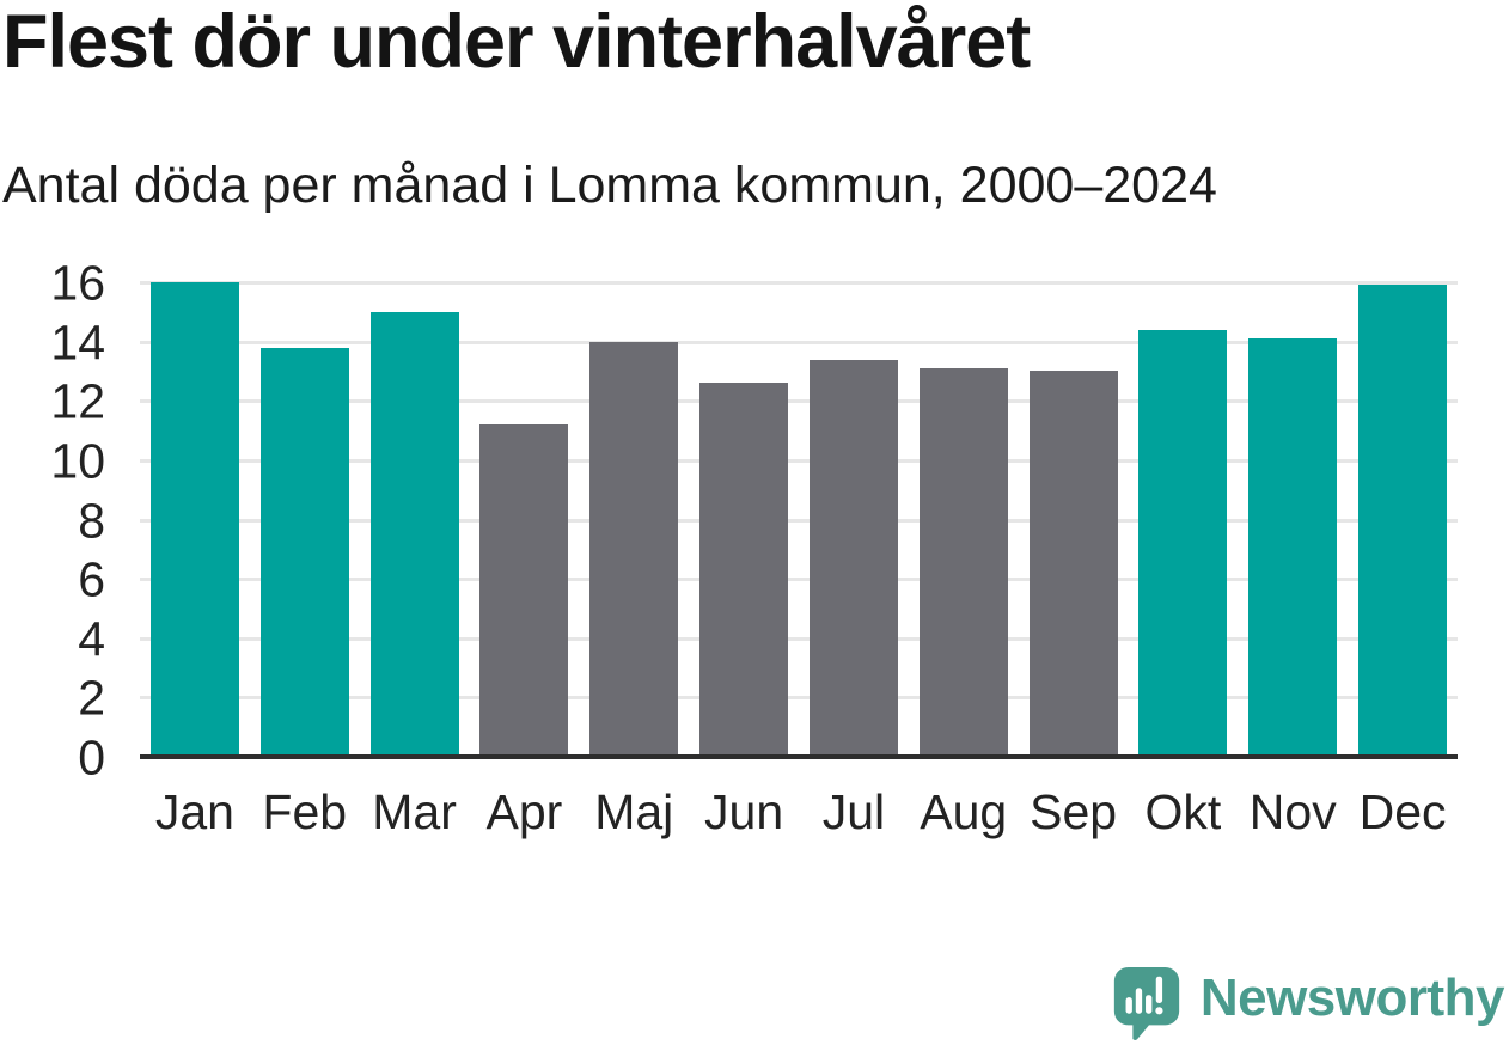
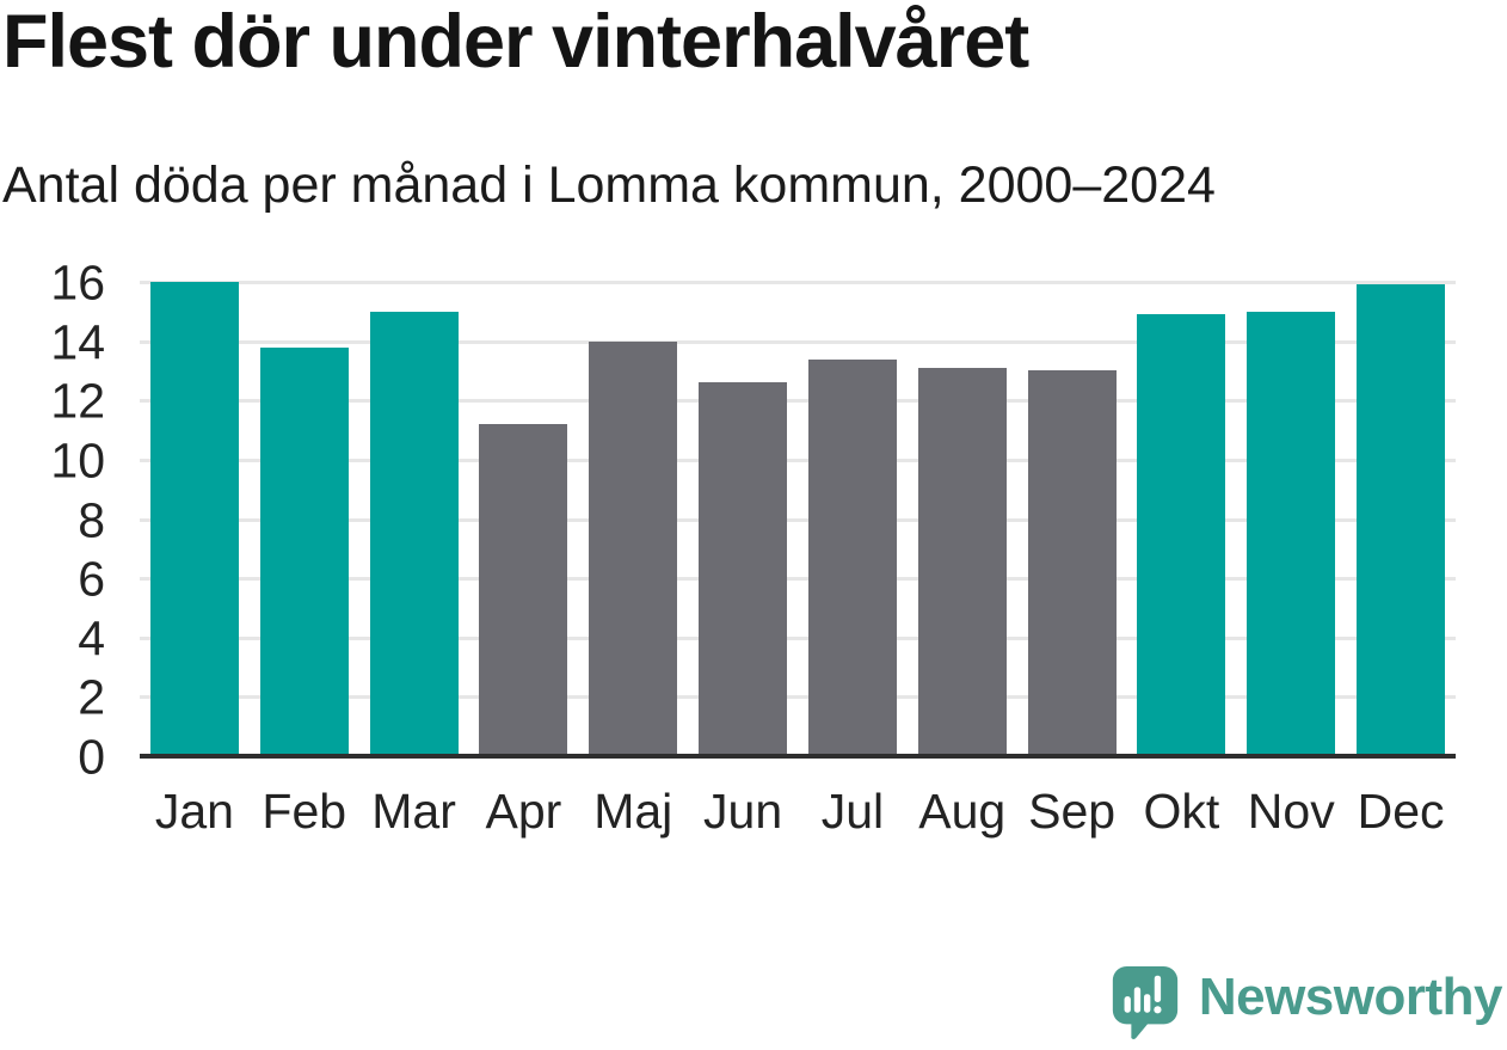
Okt: 14.4 -> 14.9
Nov: 14.1 -> 15.0
